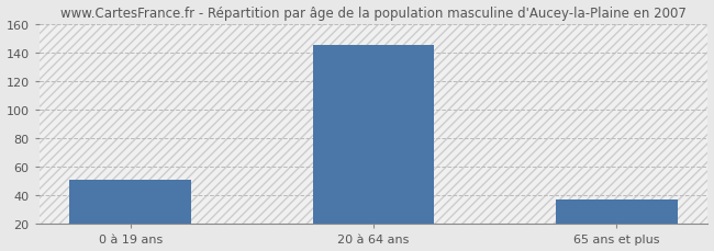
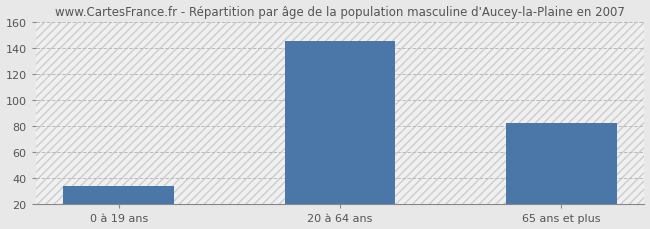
0 à 19 ans: 51 -> 34
65 ans et plus: 37 -> 82
